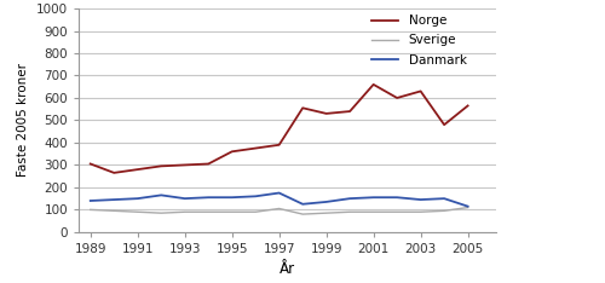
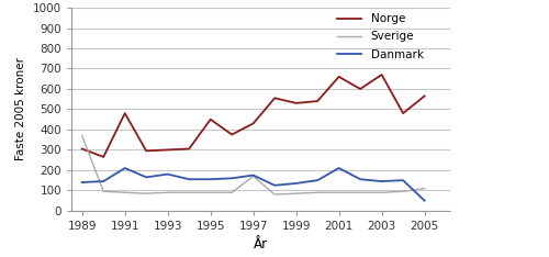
Sverige/1989: 100 -> 370
Norge/1991: 280 -> 480
Danmark/1991: 150 -> 210
Danmark/1993: 150 -> 180
Norge/1995: 360 -> 450
Norge/1997: 390 -> 430
Sverige/1997: 100 -> 170
Danmark/2001: 160 -> 210
Norge/2003: 630 -> 670
Danmark/2005: 120 -> 50
